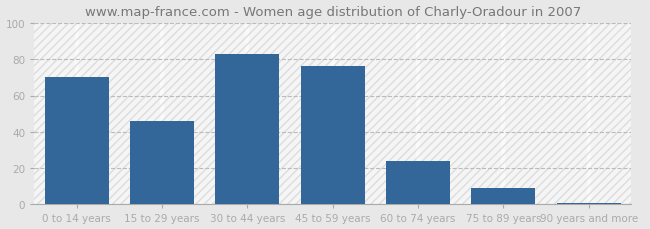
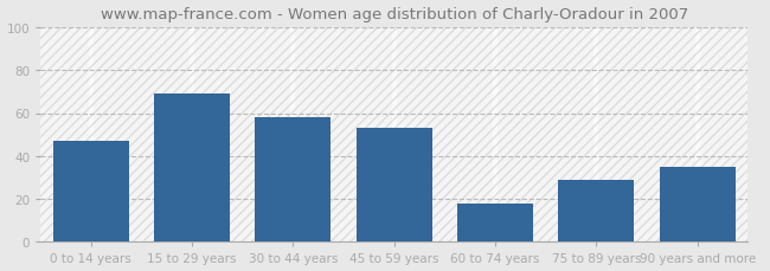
0 to 14 years: 70 -> 47
15 to 29 years: 46 -> 69
30 to 44 years: 83 -> 58
45 to 59 years: 76 -> 53
60 to 74 years: 24 -> 18
75 to 89 years: 9 -> 29
90 years and more: 1 -> 35
